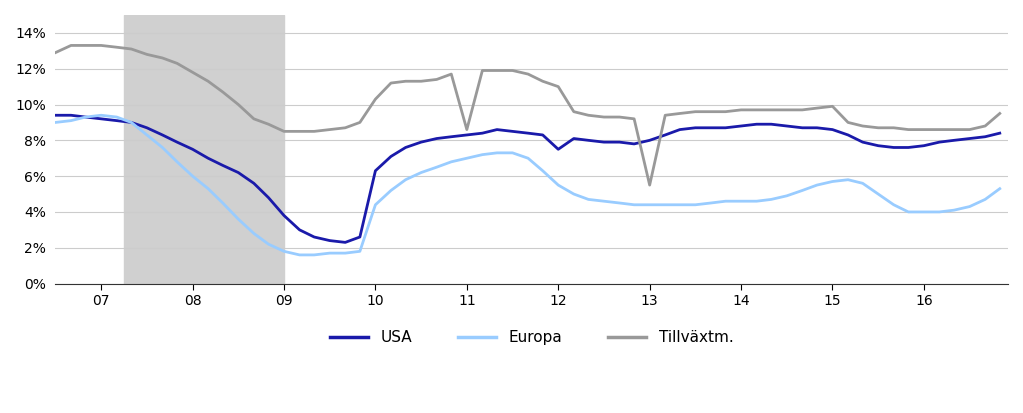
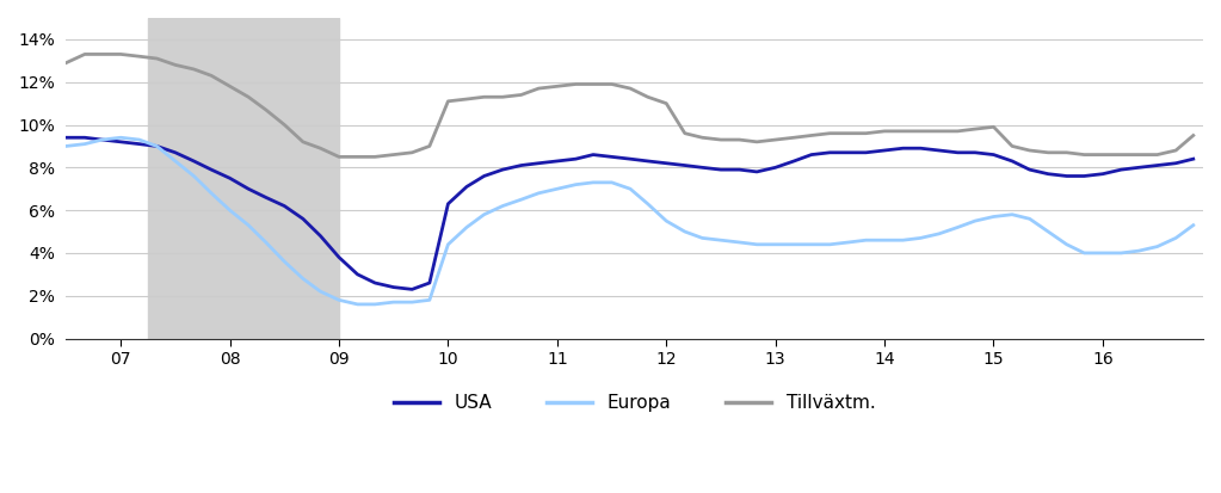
Tillväxtm./10: 10.3% -> 11.1%
Tillväxtm./11: 8.6% -> 11.8%
USA/12: 7.5% -> 8.2%
Tillväxtm./13: 5.5% -> 9.3%
